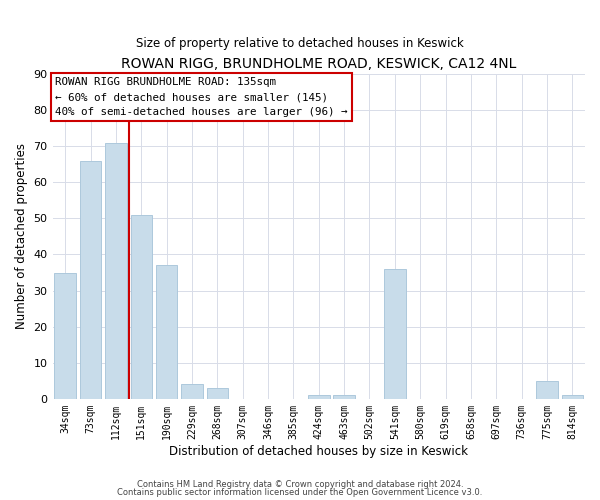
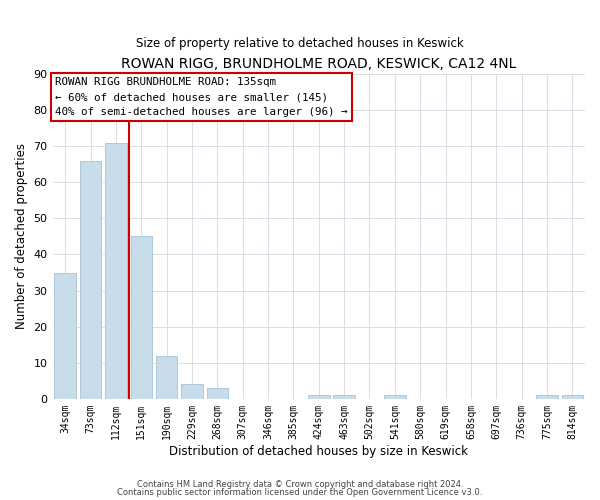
151sqm: 51 -> 45
190sqm: 37 -> 12
541sqm: 36 -> 1
775sqm: 5 -> 1
